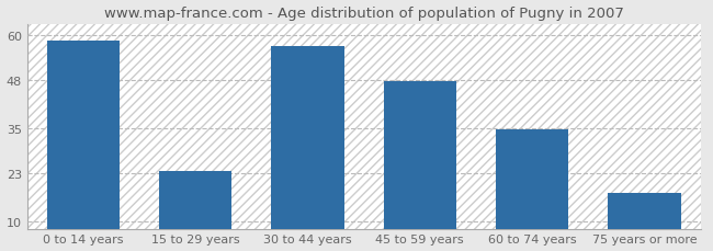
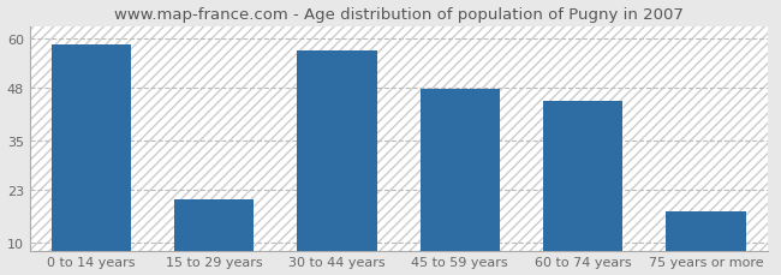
15 to 29 years: 23.5 -> 20.5
60 to 74 years: 34.5 -> 44.5
